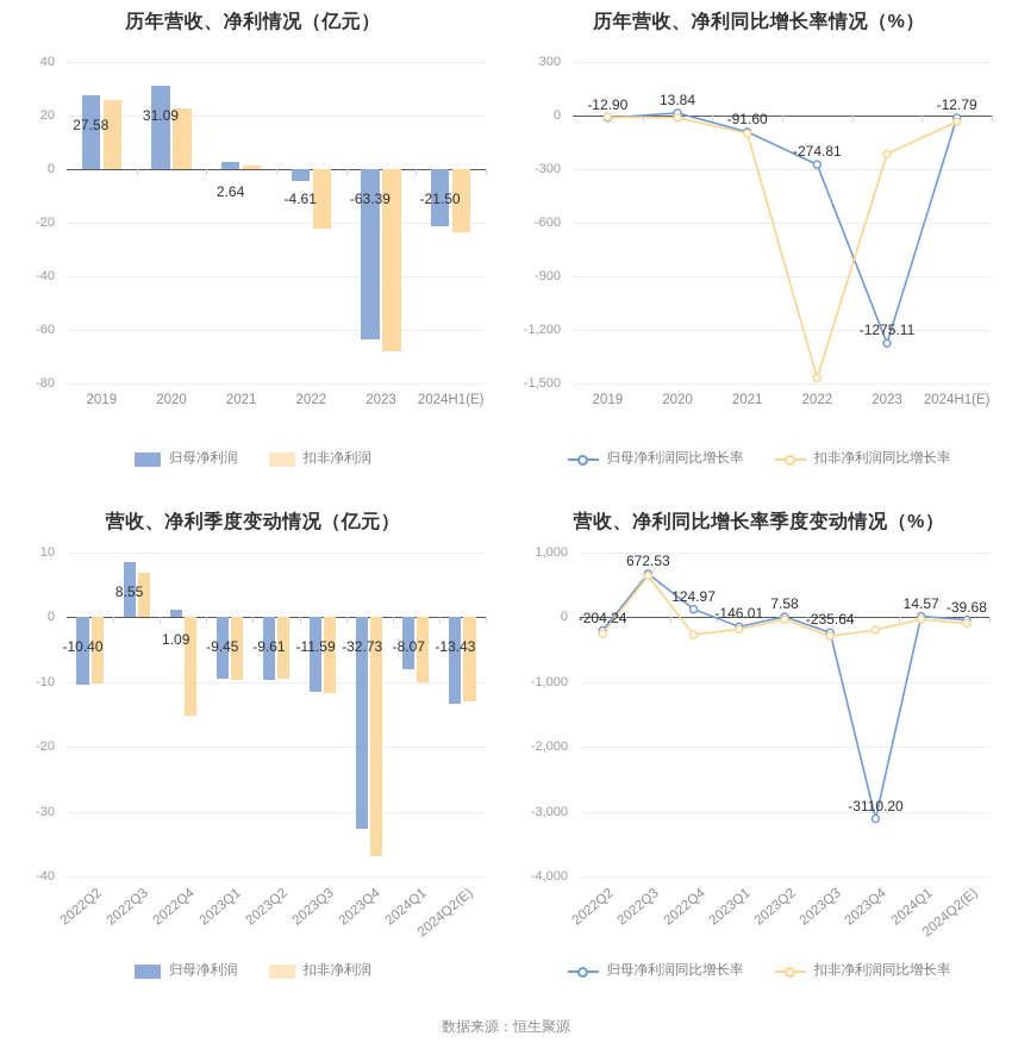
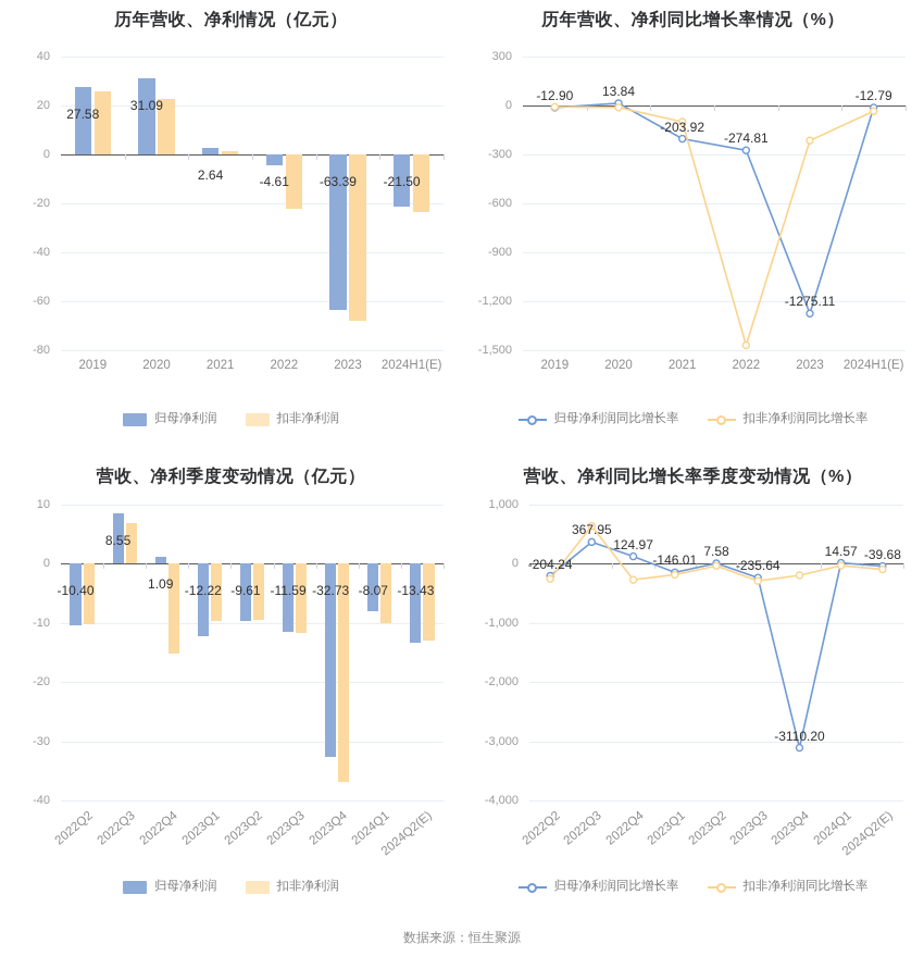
历年营收、净利同比增长率情况（%）/归母净利润同比增长率/2021: -91.60 -> -203.92
营收、净利季度变动情况（亿元）/归母净利润/2023Q1: -9.45 -> -12.22
营收、净利同比增长率季度变动情况（%）/归母净利润同比增长率/2022Q3: 672.53 -> 367.95
